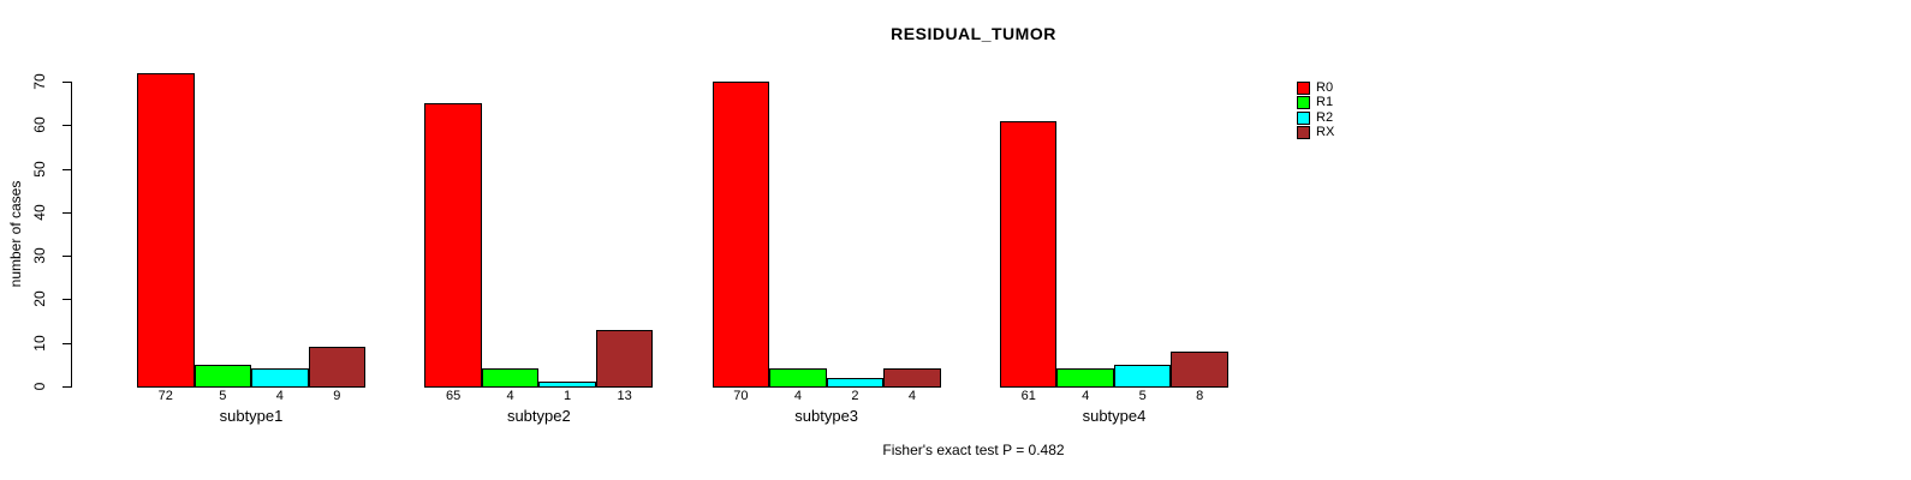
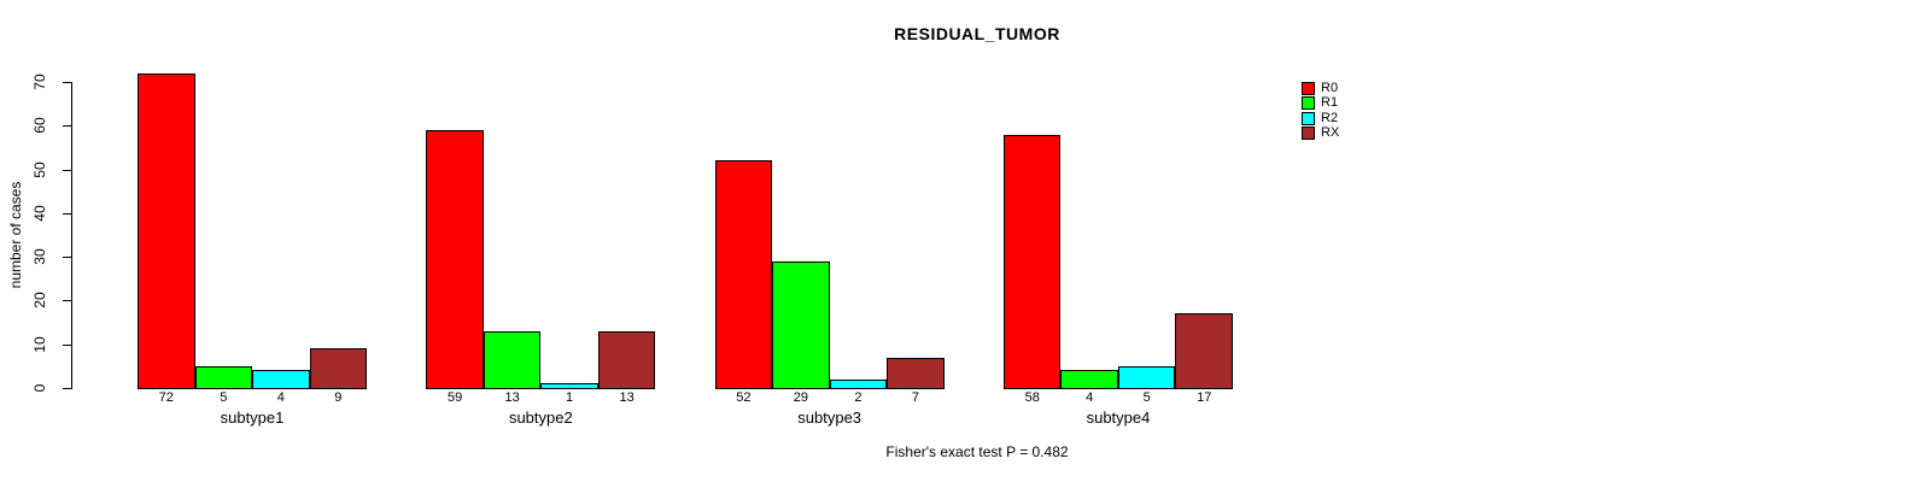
R0/subtype2: 65 -> 59
R1/subtype2: 4 -> 13
R0/subtype3: 70 -> 52
R1/subtype3: 4 -> 29
RX/subtype3: 4 -> 7
R0/subtype4: 61 -> 58
RX/subtype4: 8 -> 17
